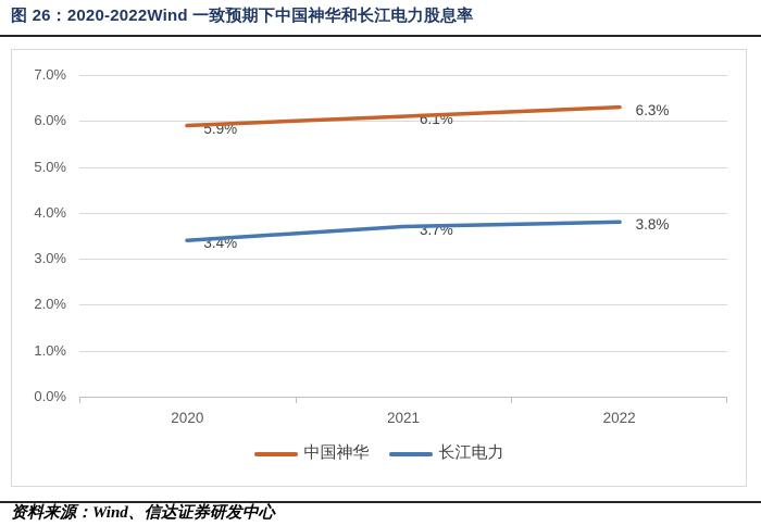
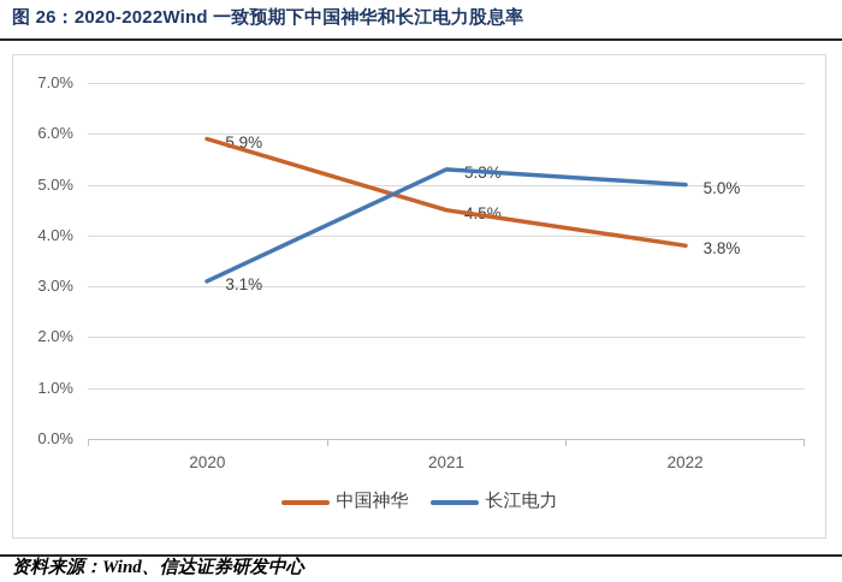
长江电力/2020: 3.4% -> 3.1%
中国神华/2021: 6.1% -> 4.5%
长江电力/2021: 3.7% -> 5.3%
中国神华/2022: 6.3% -> 3.8%
长江电力/2022: 3.8% -> 5.0%
